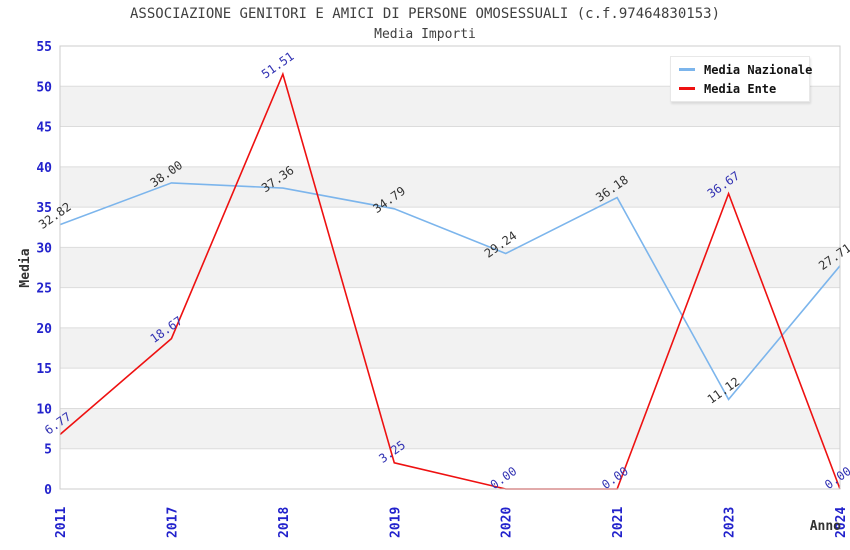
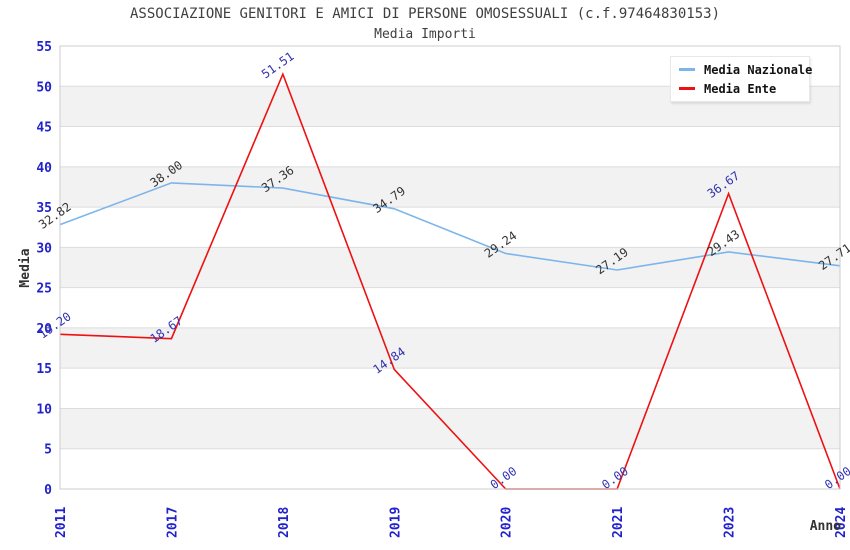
Media Ente/2011: 6.77 -> 19.20
Media Ente/2019: 3.25 -> 14.84
Media Nazionale/2021: 36.18 -> 27.19
Media Nazionale/2023: 11.12 -> 29.43
